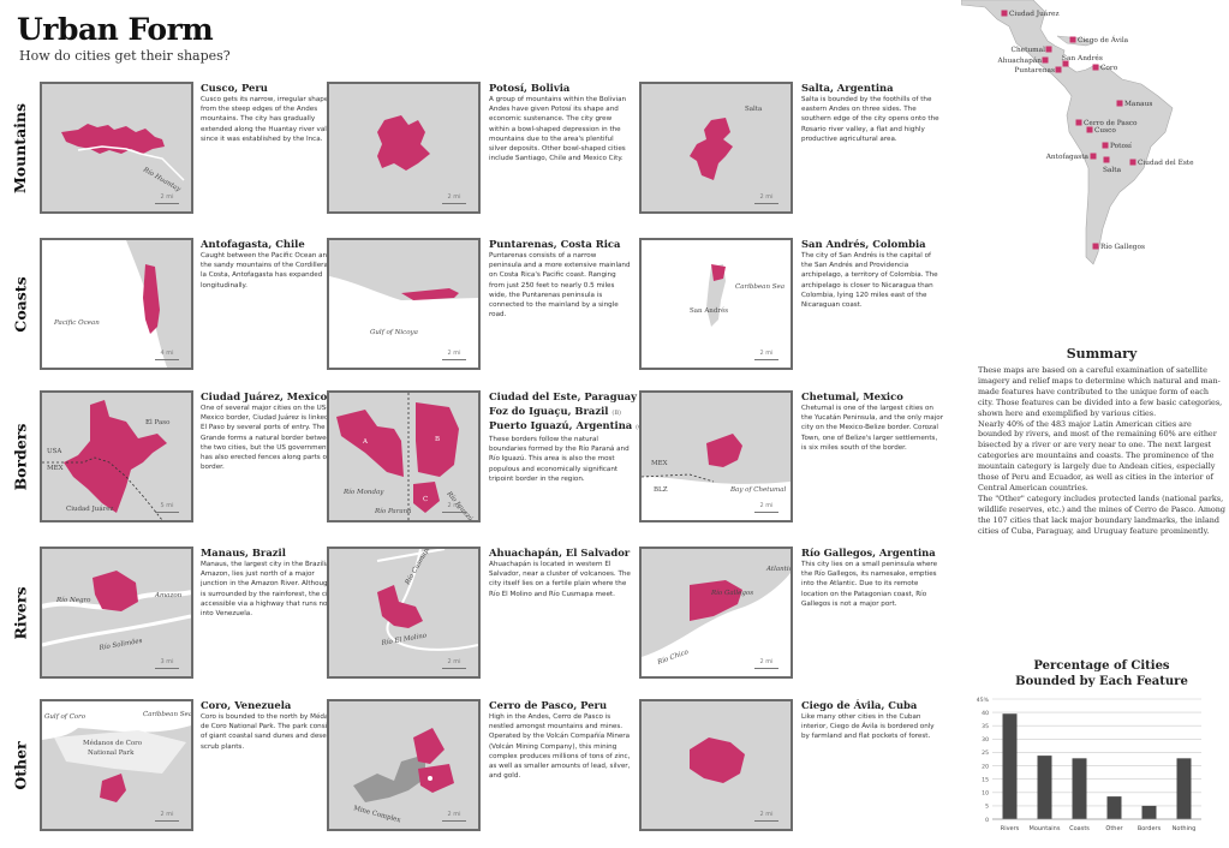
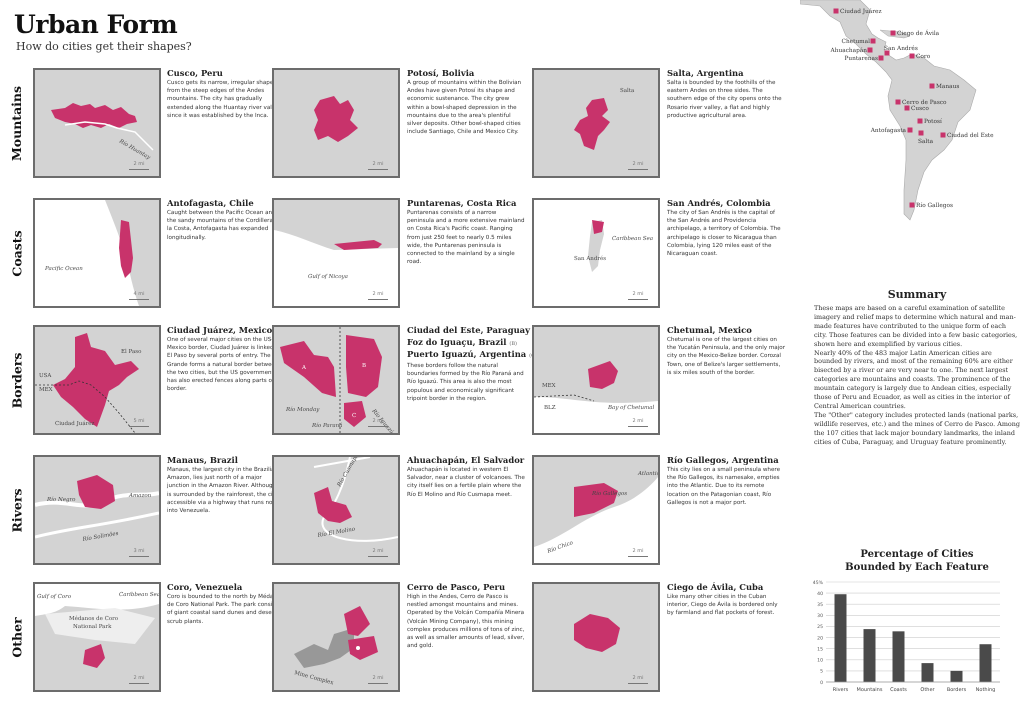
Nothing: 23% -> 17%
